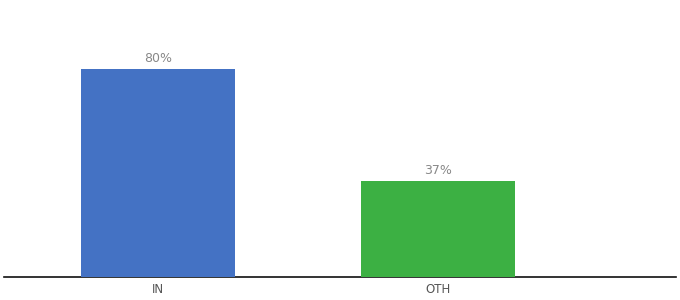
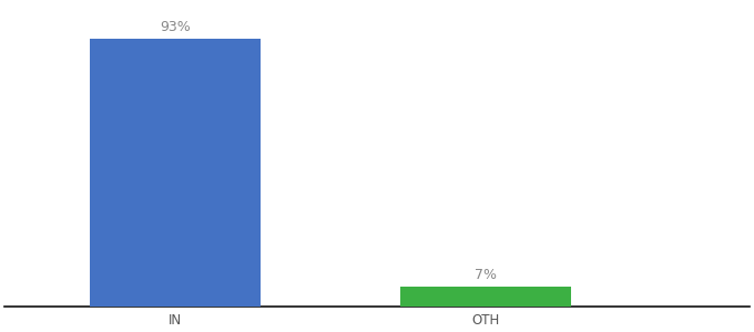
IN: 80% -> 93%
OTH: 37% -> 7%
